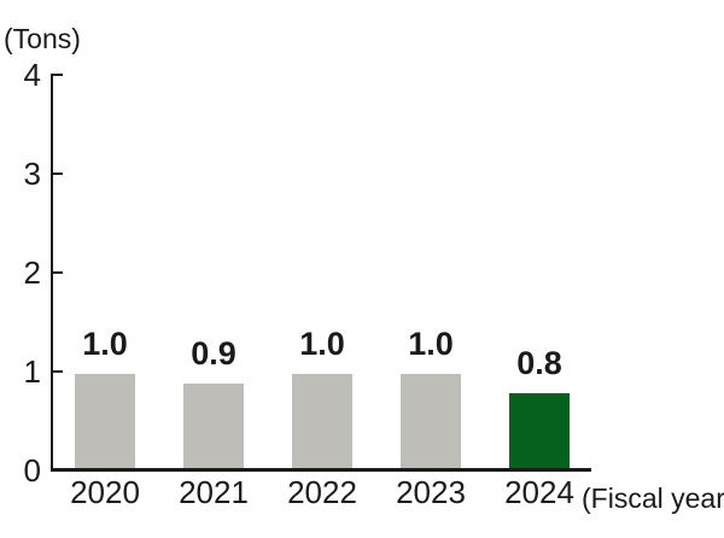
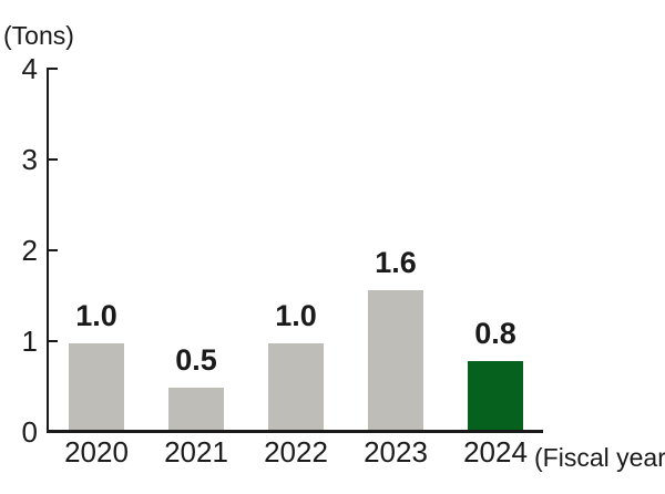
2021: 0.9 -> 0.5
2023: 1.0 -> 1.6
